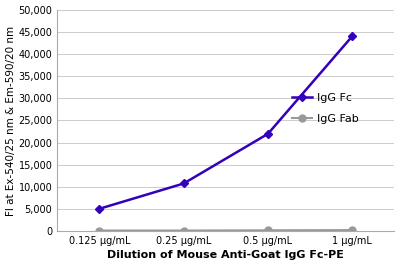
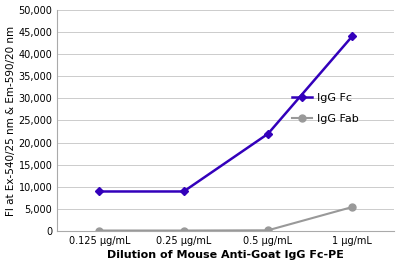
IgG Fc/0.125 μg/mL: 5,100 -> 9,000
IgG Fc/0.25 μg/mL: 10,800 -> 9,000
IgG Fab/1 μg/mL: 300 -> 5,500
